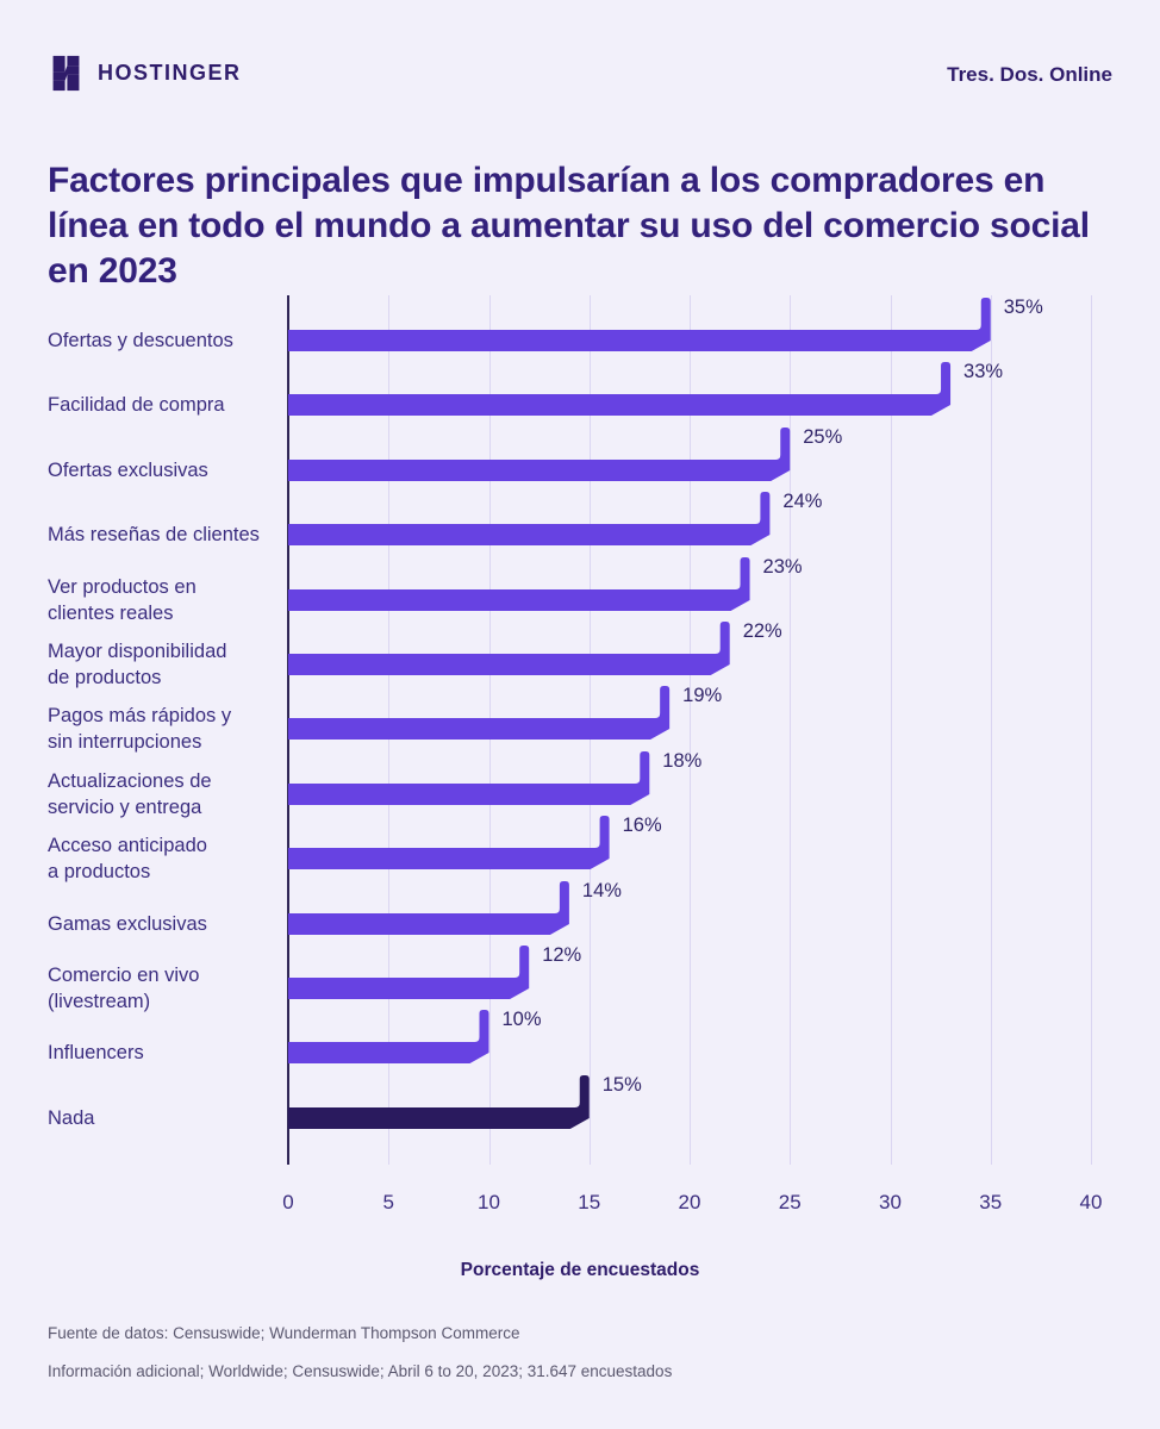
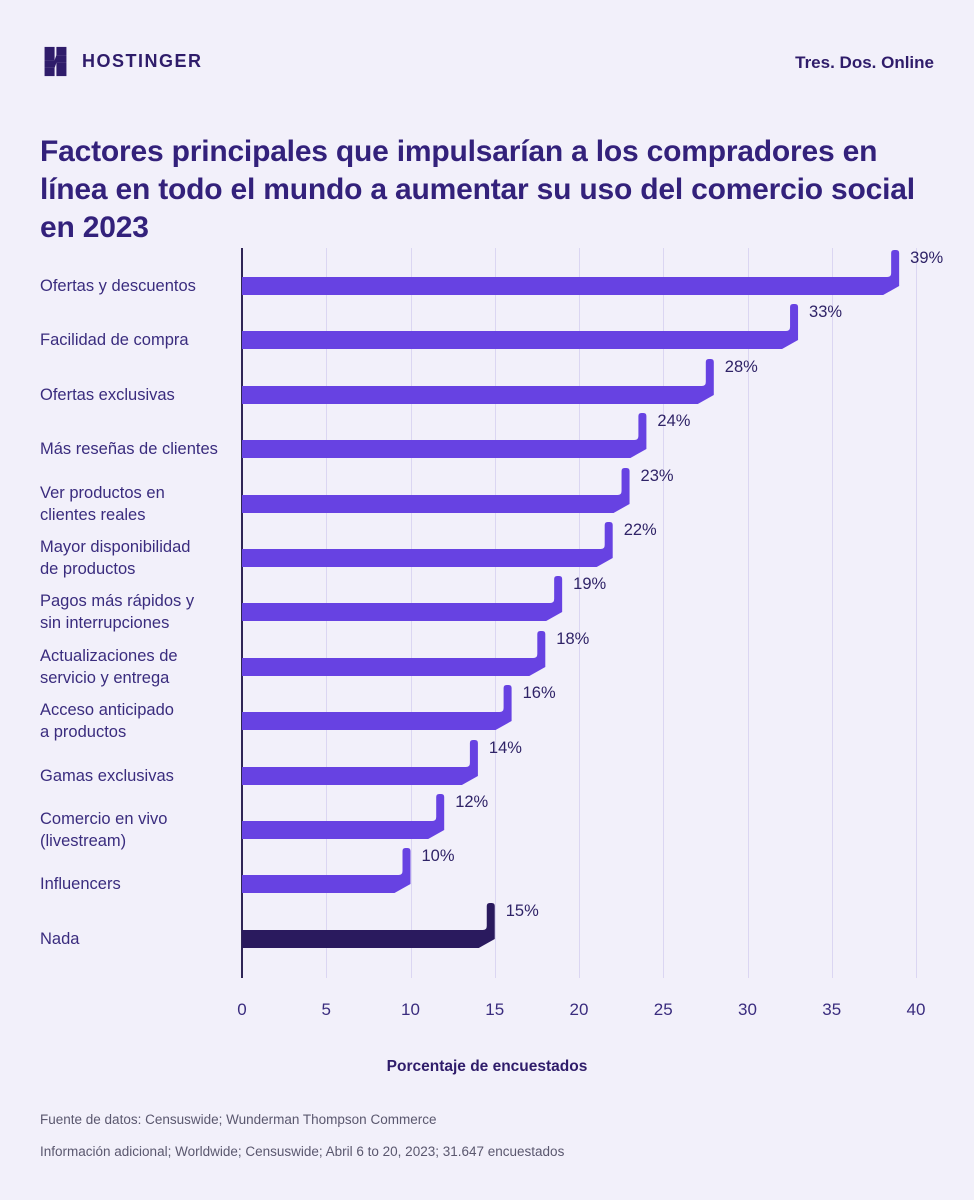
Ofertas y descuentos: 35% -> 39%
Ofertas exclusivas: 25% -> 28%
